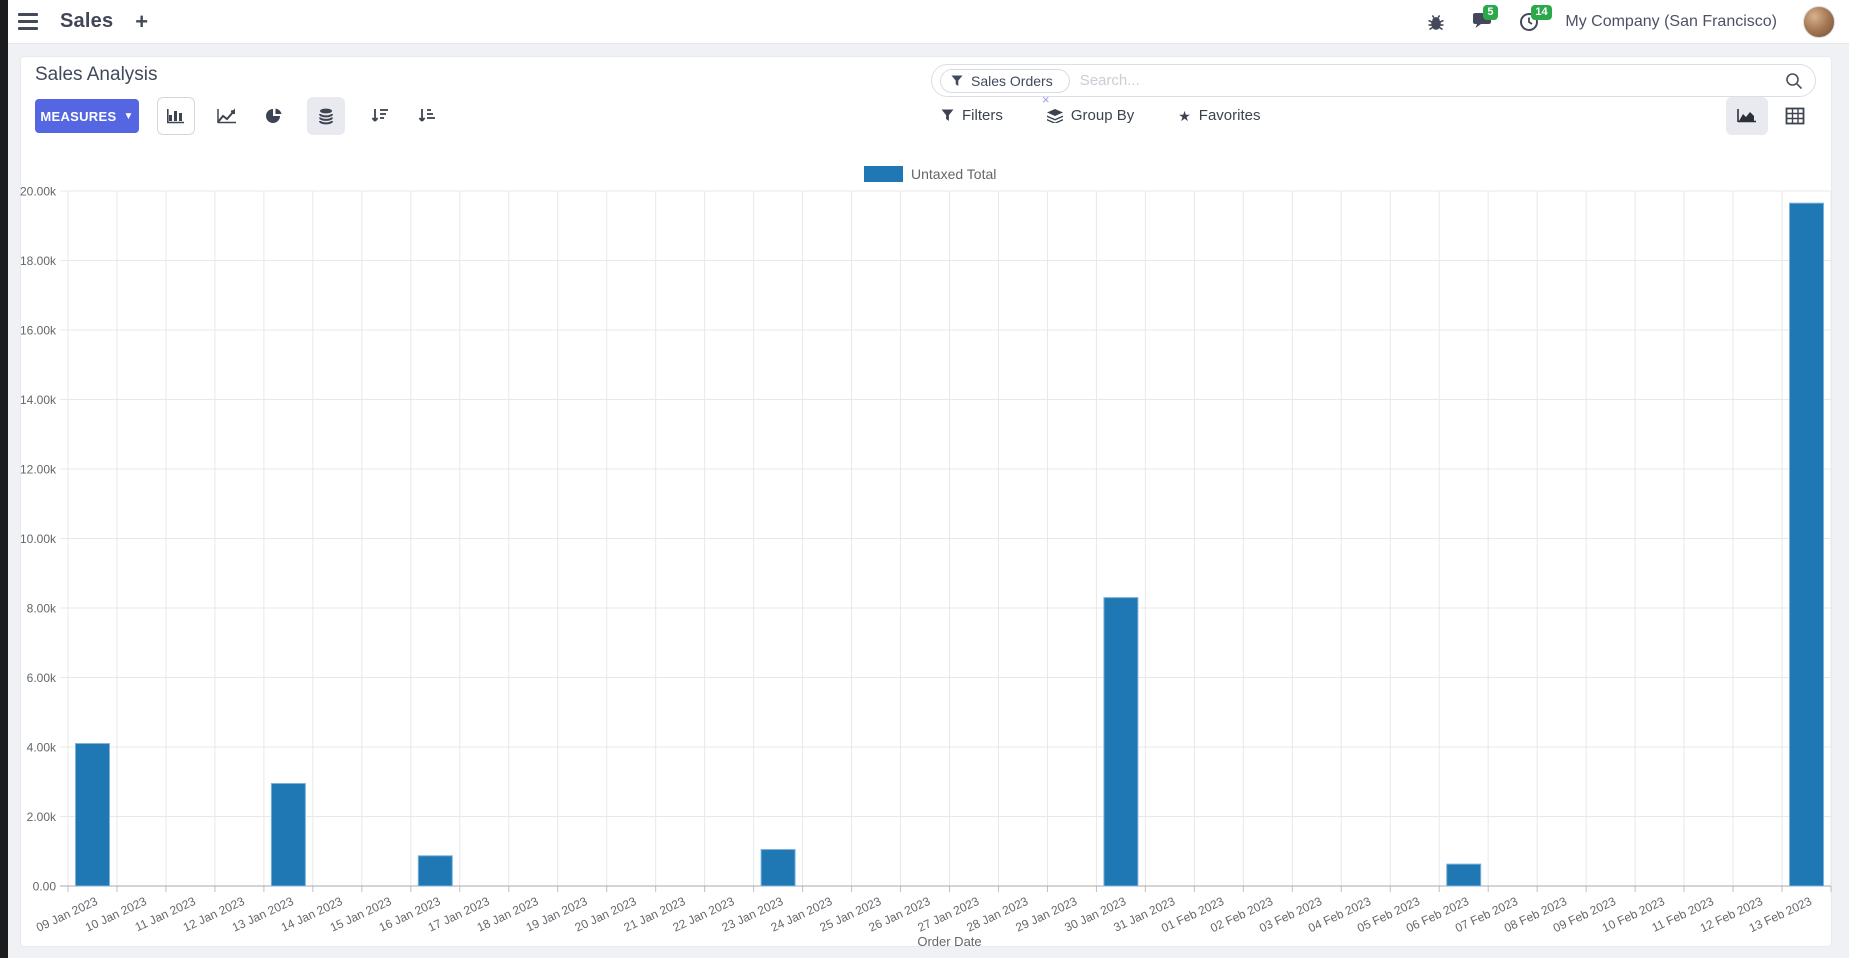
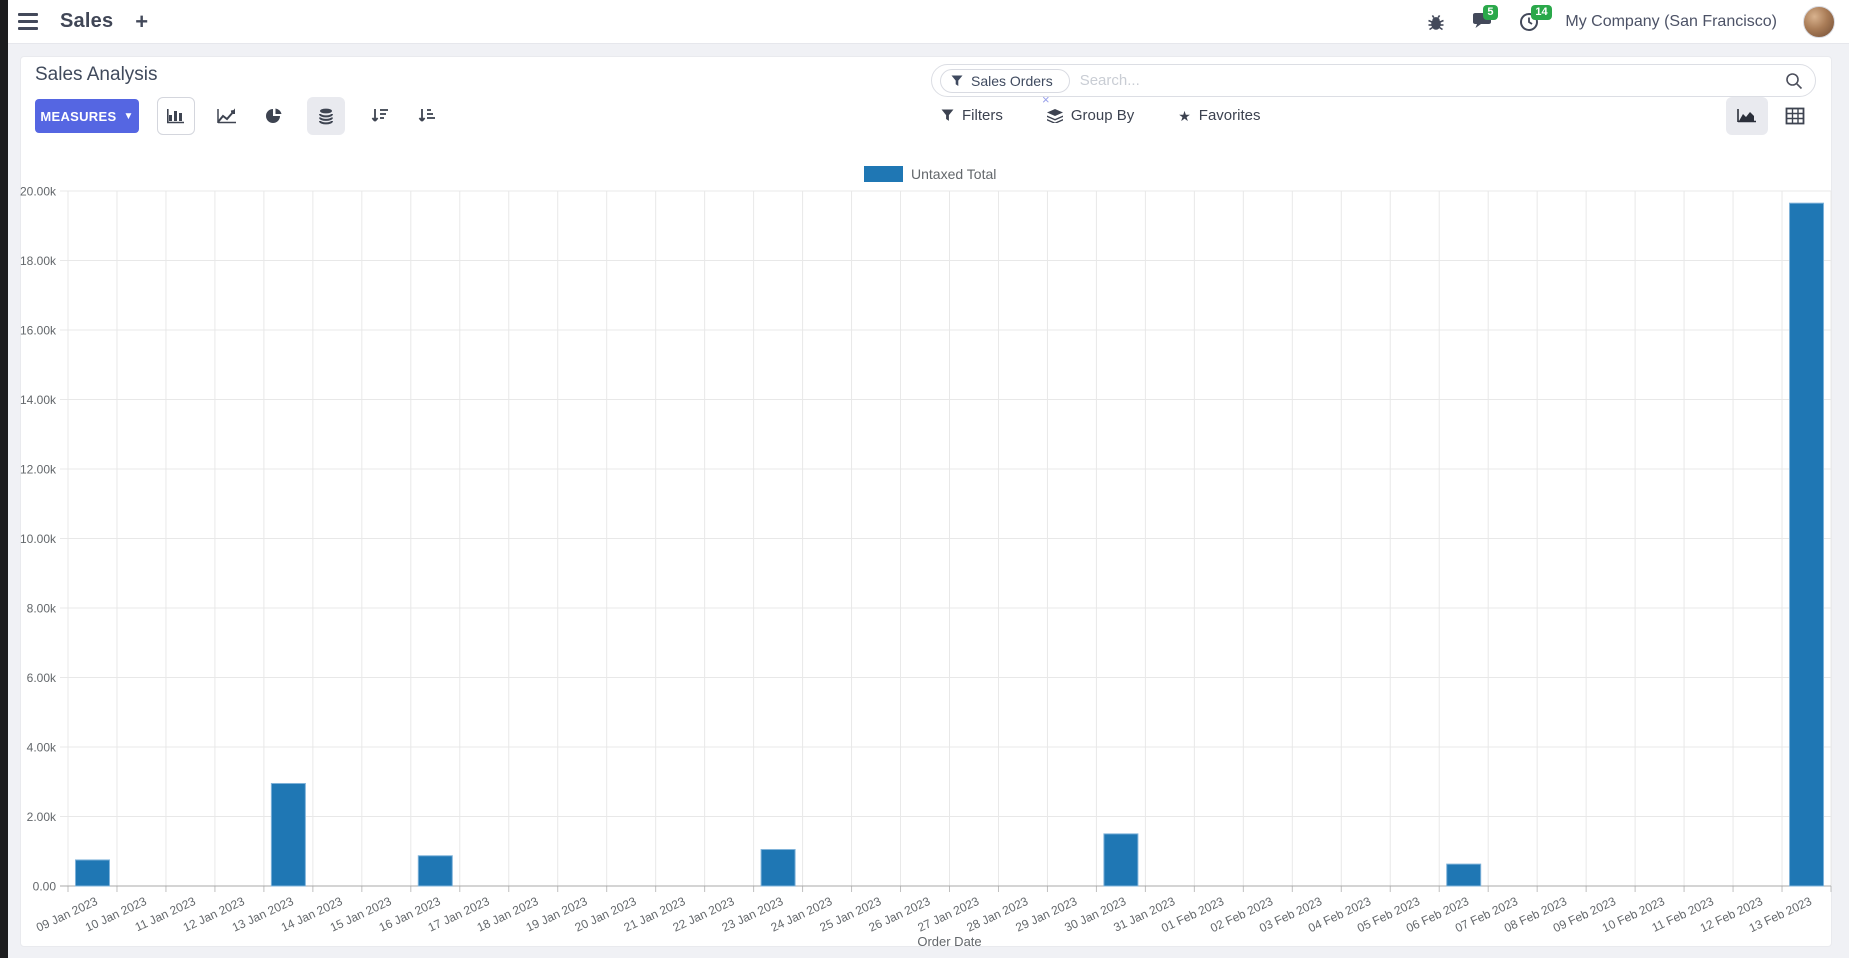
09 Jan 2023: 4.1k -> 0.8k
30 Jan 2023: 8.3k -> 1.5k
